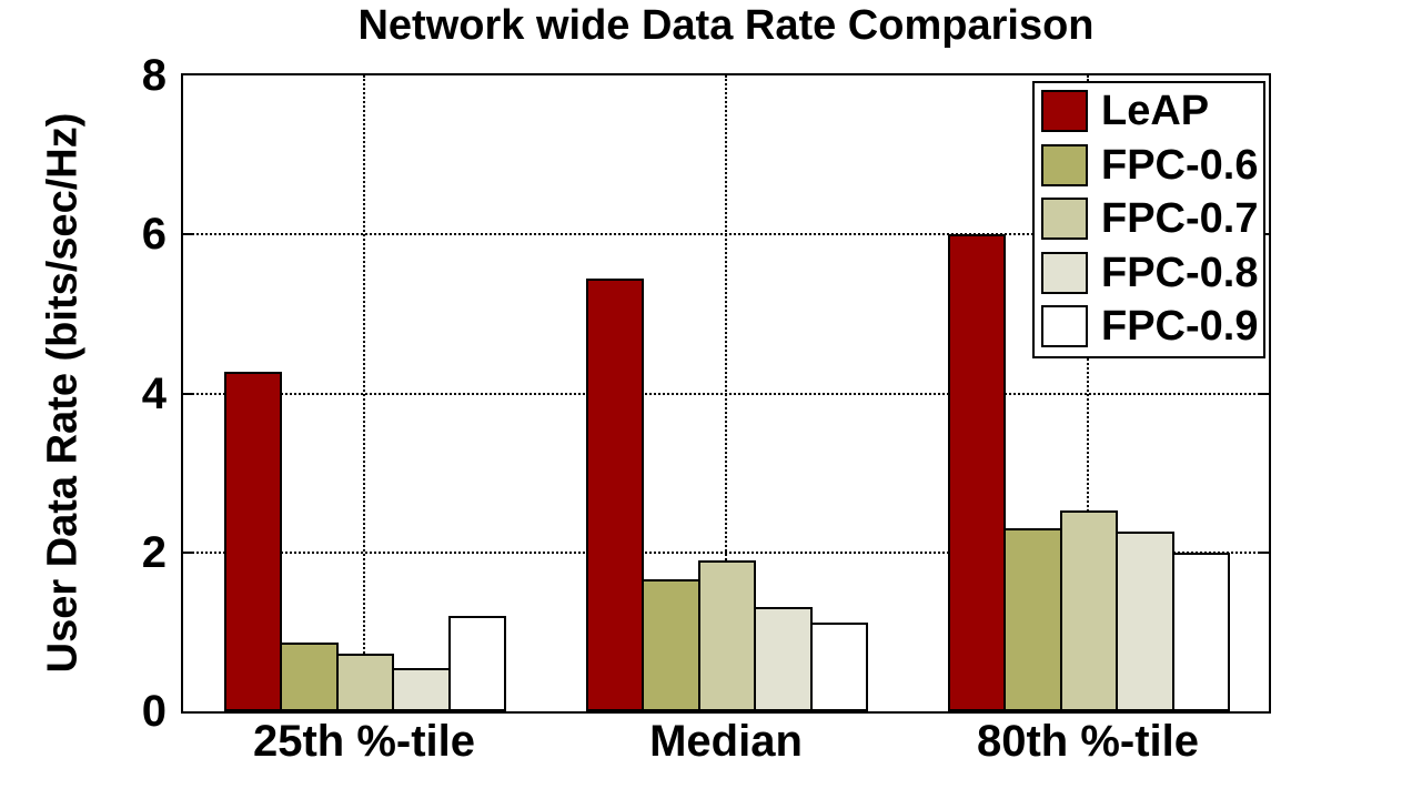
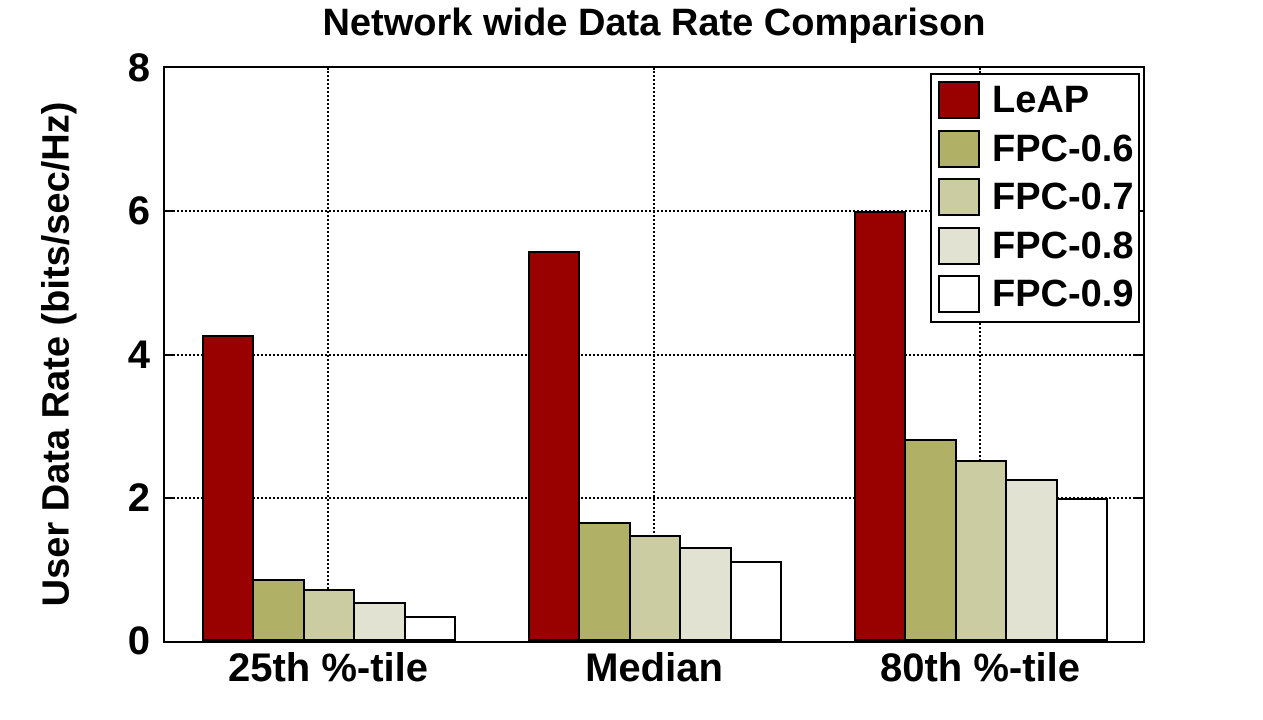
FPC-0.9/25th %-tile: 1.2 -> 0.3
FPC-0.7/Median: 1.9 -> 1.5
FPC-0.6/80th %-tile: 2.3 -> 2.8
